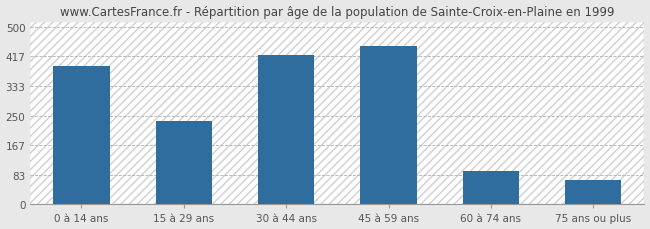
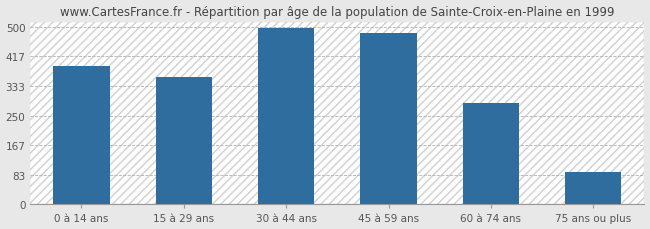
15 à 29 ans: 235 -> 360
30 à 44 ans: 420 -> 497
45 à 59 ans: 445 -> 483
60 à 74 ans: 95 -> 285
75 ans ou plus: 70 -> 90
